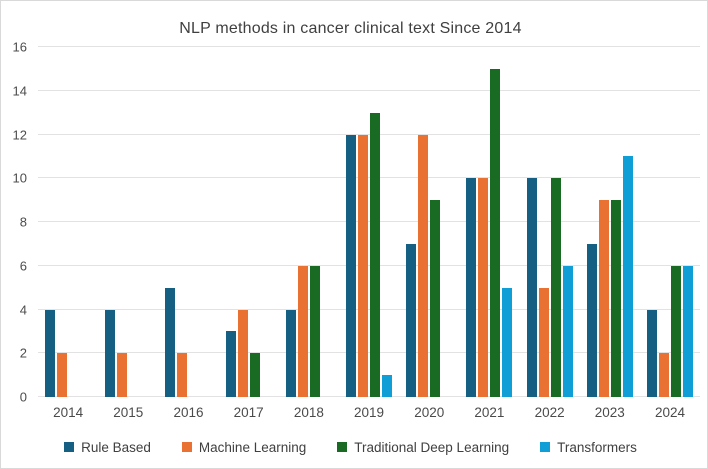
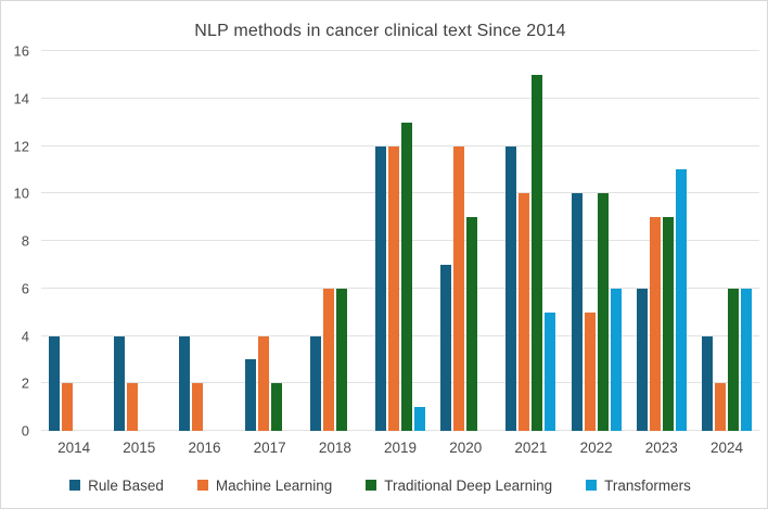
Rule Based/2016: 5 -> 4
Rule Based/2021: 10 -> 12
Rule Based/2023: 7 -> 6
